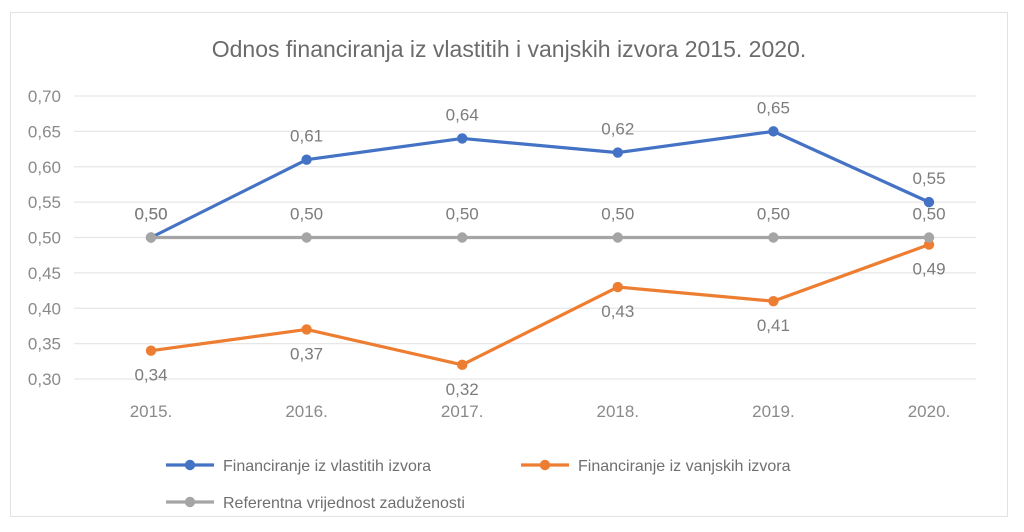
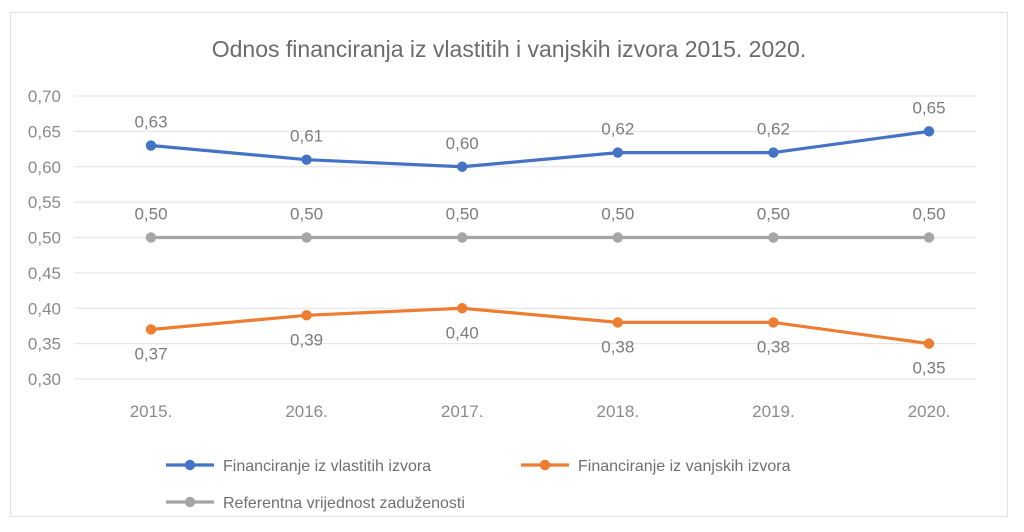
Financiranje iz vlastitih izvora/2015.: 0,50 -> 0,63
Financiranje iz vanjskih izvora/2015.: 0,34 -> 0,37
Financiranje iz vanjskih izvora/2016.: 0,37 -> 0,39
Financiranje iz vlastitih izvora/2017.: 0,64 -> 0,60
Financiranje iz vanjskih izvora/2017.: 0,32 -> 0,40
Financiranje iz vanjskih izvora/2018.: 0,43 -> 0,38
Financiranje iz vlastitih izvora/2019.: 0,65 -> 0,62
Financiranje iz vanjskih izvora/2019.: 0,41 -> 0,38
Financiranje iz vlastitih izvora/2020.: 0,55 -> 0,65
Financiranje iz vanjskih izvora/2020.: 0,49 -> 0,35
